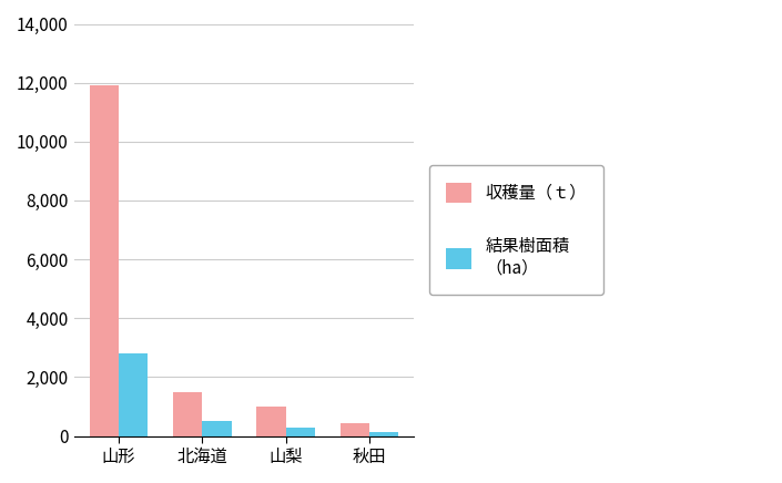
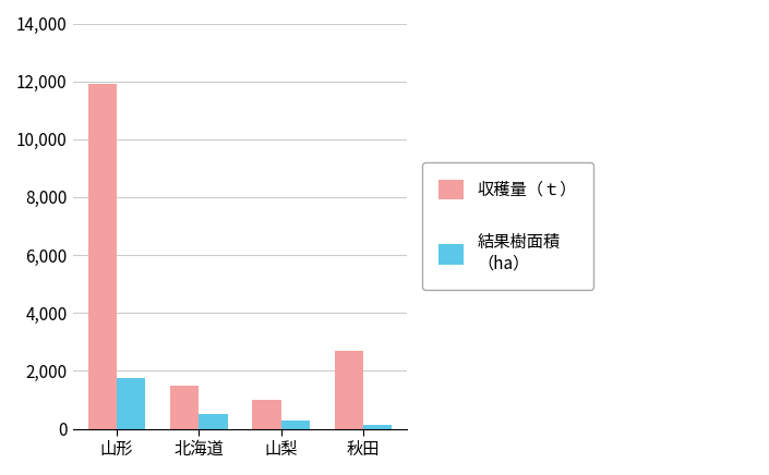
結果樹面積 （ha）/山形: 2,800 -> 1,750
収穫量（ｔ）/秋田: 450 -> 2,700
